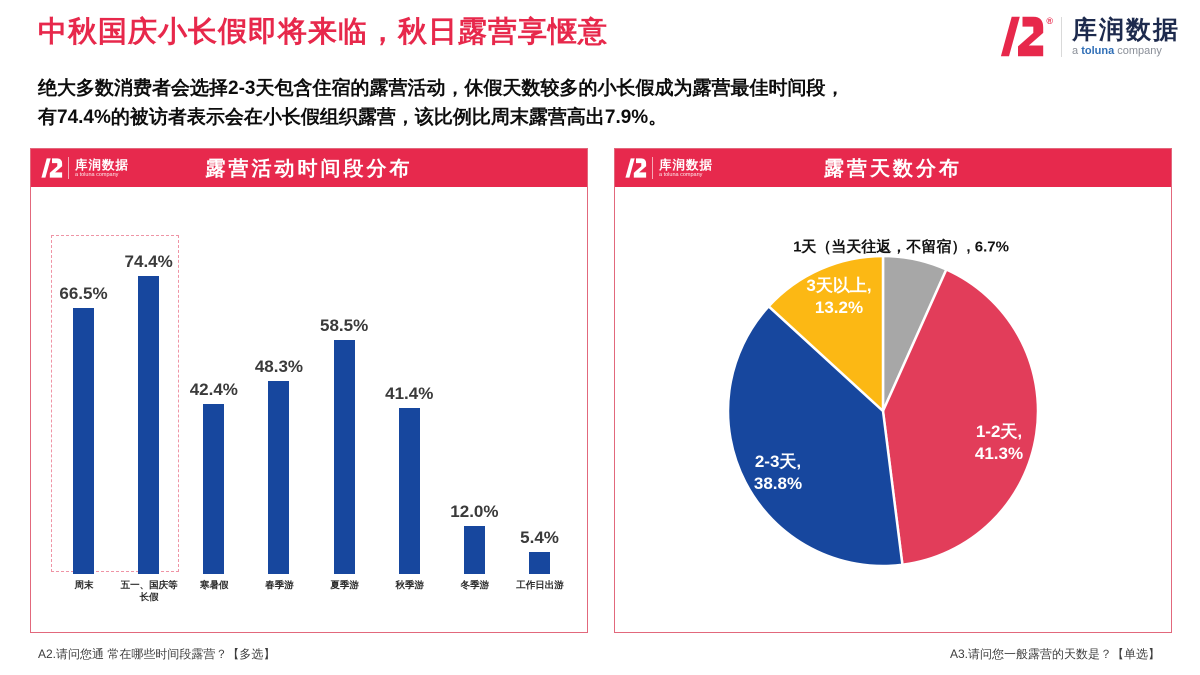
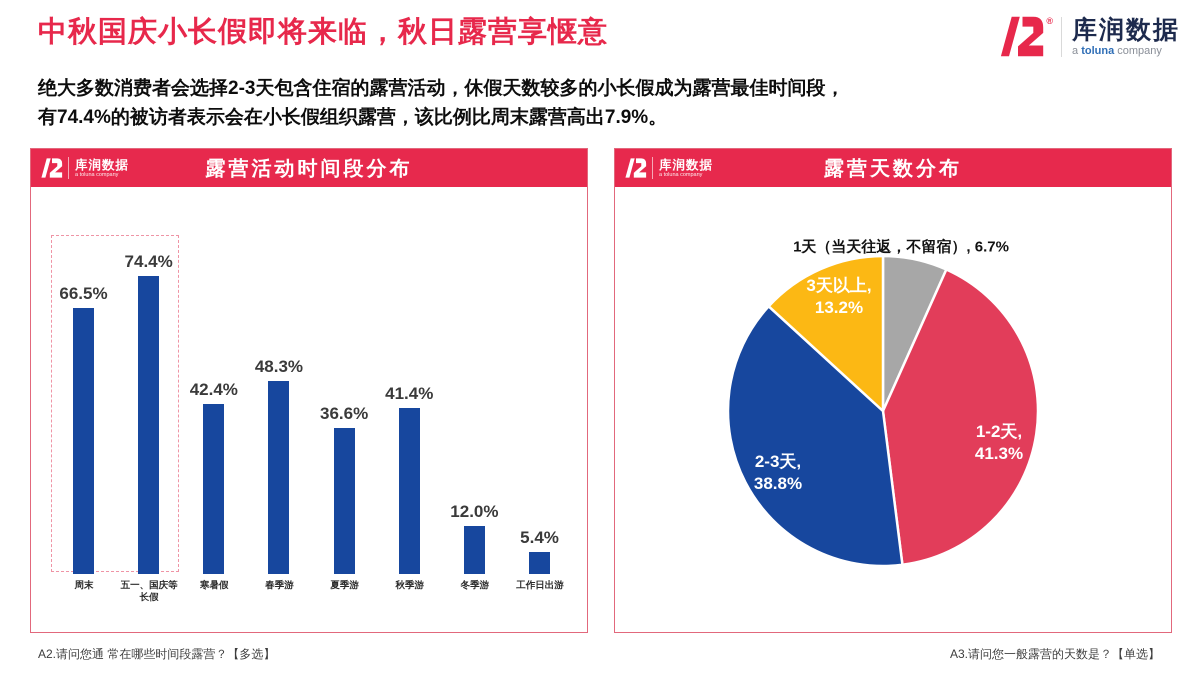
露营活动时间段分布/夏季游: 58.5% -> 36.6%
